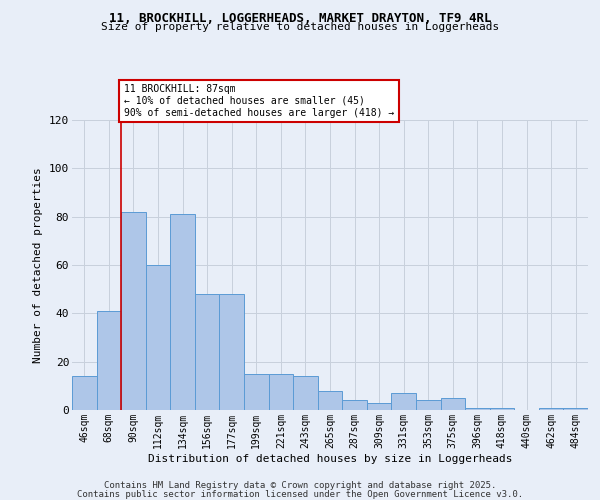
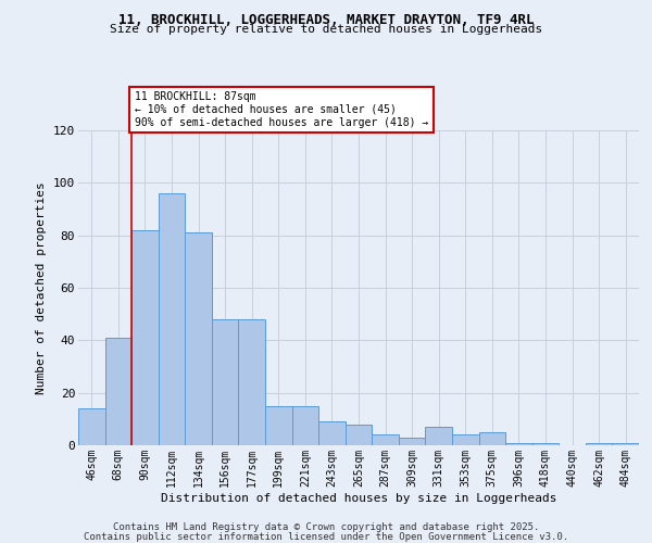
112sqm: 60 -> 96
243sqm: 14 -> 9
